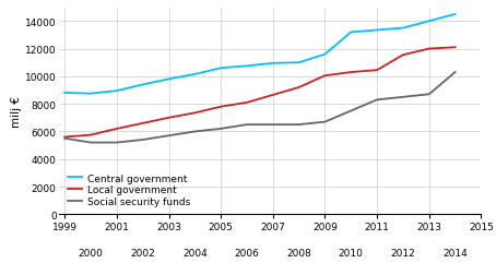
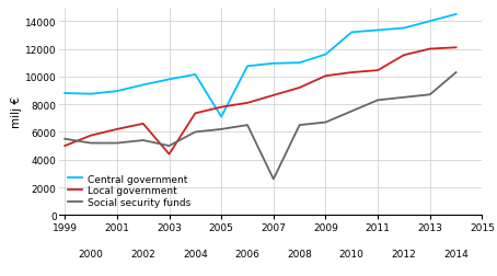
Local government/1999: 5600 -> 5000
Local government/2003: 7000 -> 4400
Social security funds/2003: 5700 -> 5000
Central government/2005: 10600 -> 7100
Social security funds/2007: 6500 -> 2600
